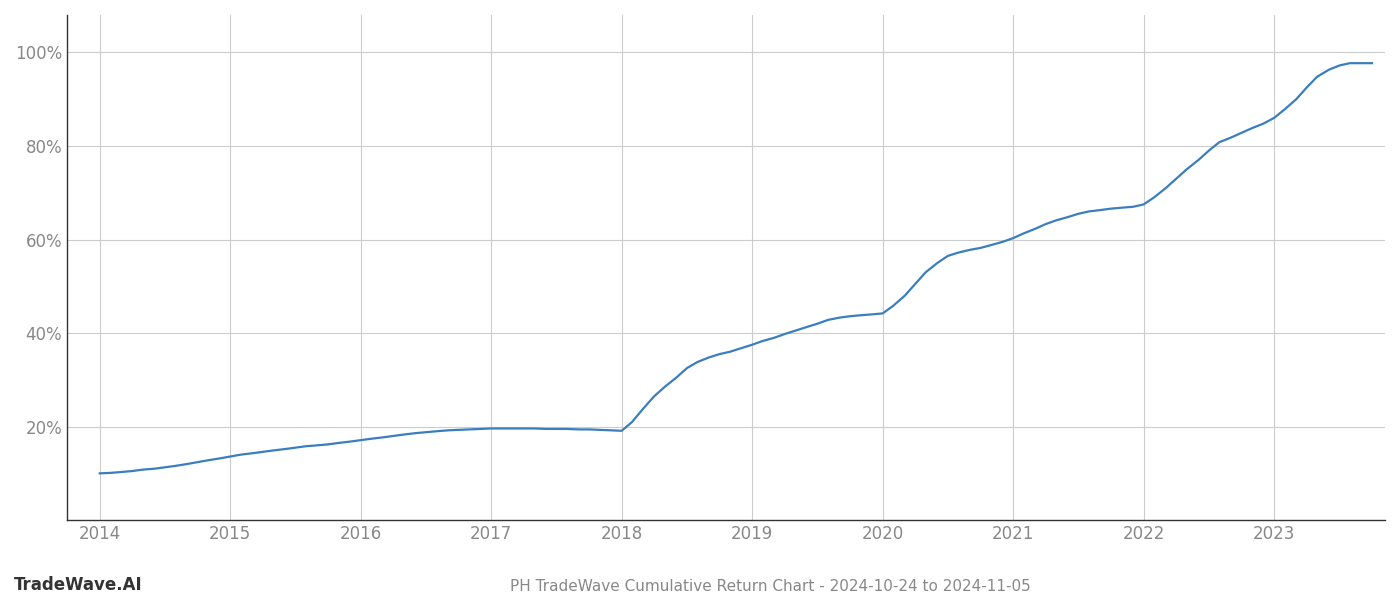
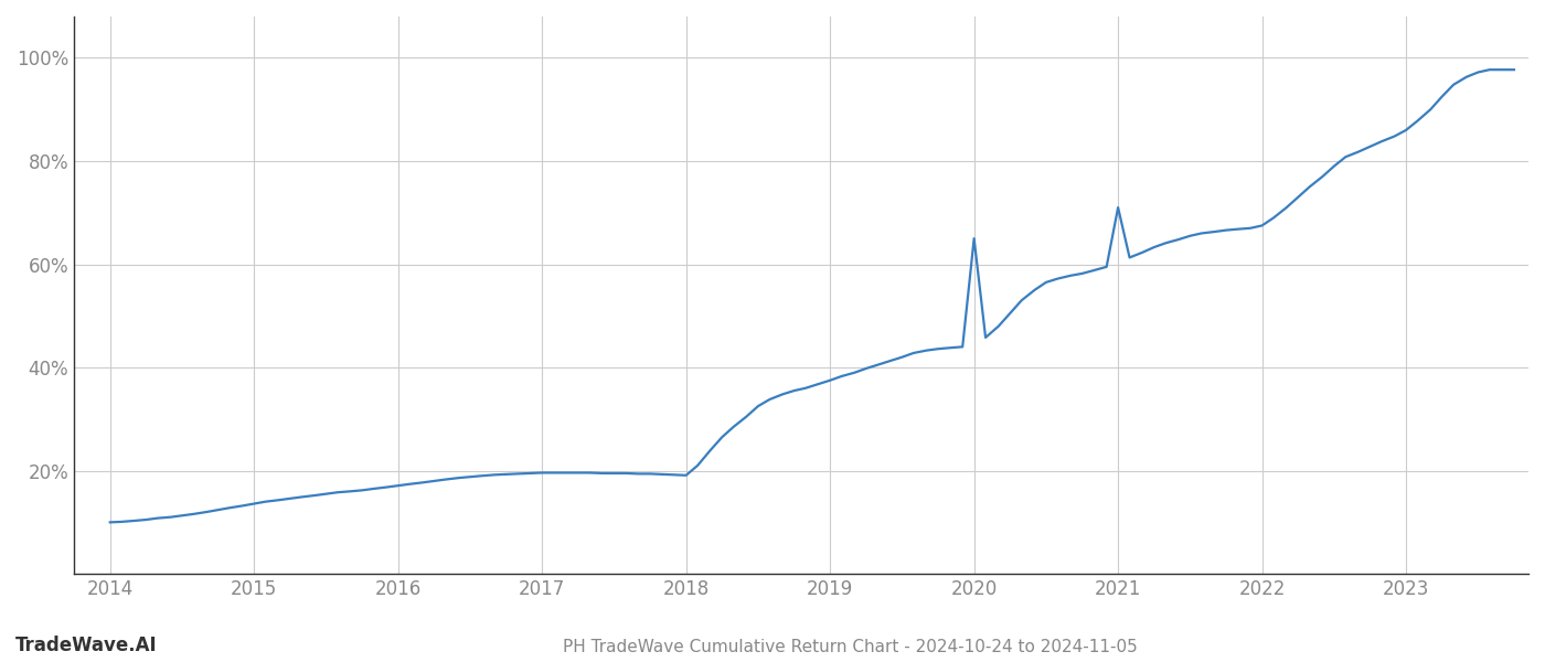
2020: 44.2% -> 65.0%
2021: 60.3% -> 71.0%
